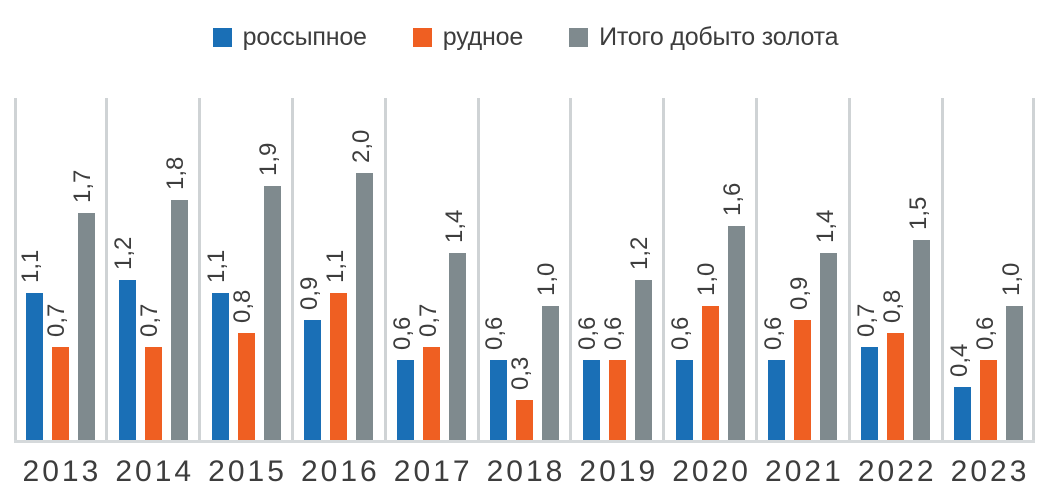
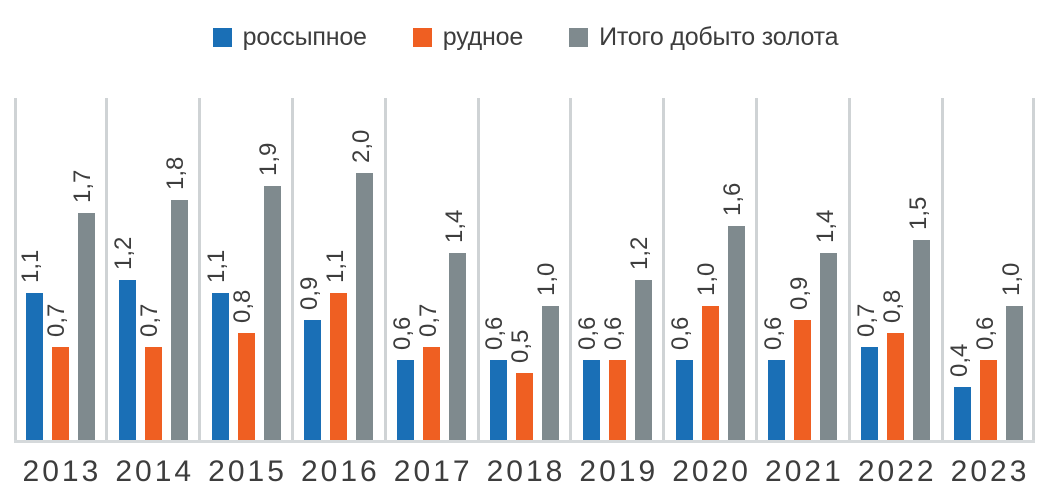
рудное/2018: 0,3 -> 0,5
